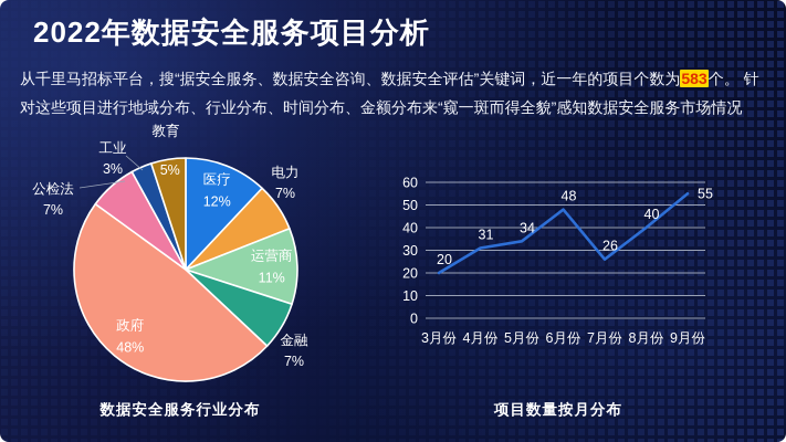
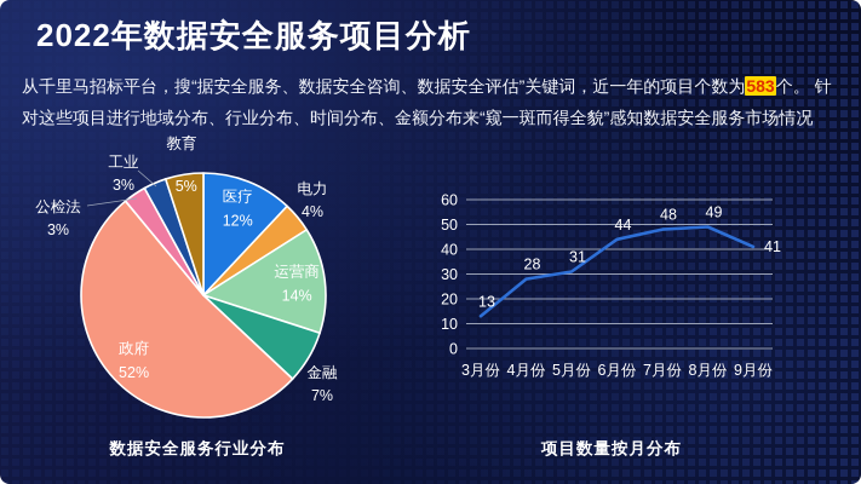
数据安全服务行业分布/电力: 7% -> 4%
数据安全服务行业分布/运营商: 11% -> 14%
数据安全服务行业分布/政府: 48% -> 52%
数据安全服务行业分布/公检法: 7% -> 3%
项目数量按月分布/3月份: 20 -> 13
项目数量按月分布/4月份: 31 -> 28
项目数量按月分布/5月份: 34 -> 31
项目数量按月分布/6月份: 48 -> 44
项目数量按月分布/7月份: 26 -> 48
项目数量按月分布/8月份: 40 -> 49
项目数量按月分布/9月份: 55 -> 41
